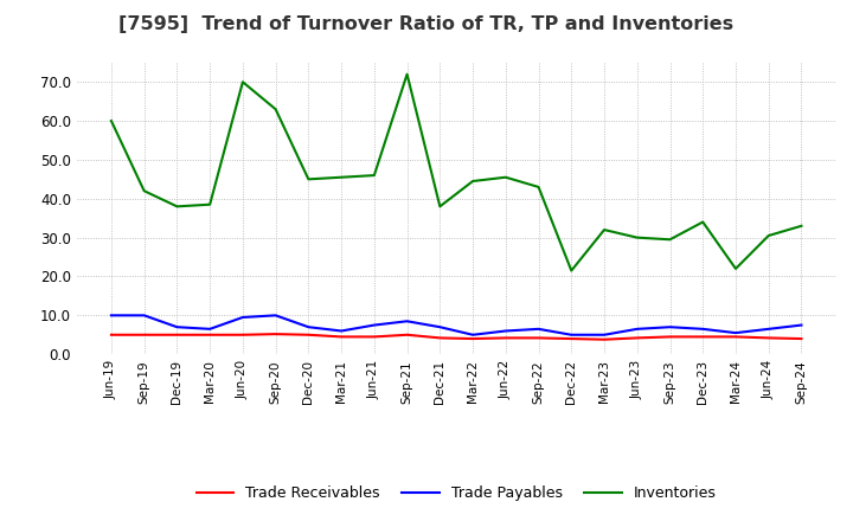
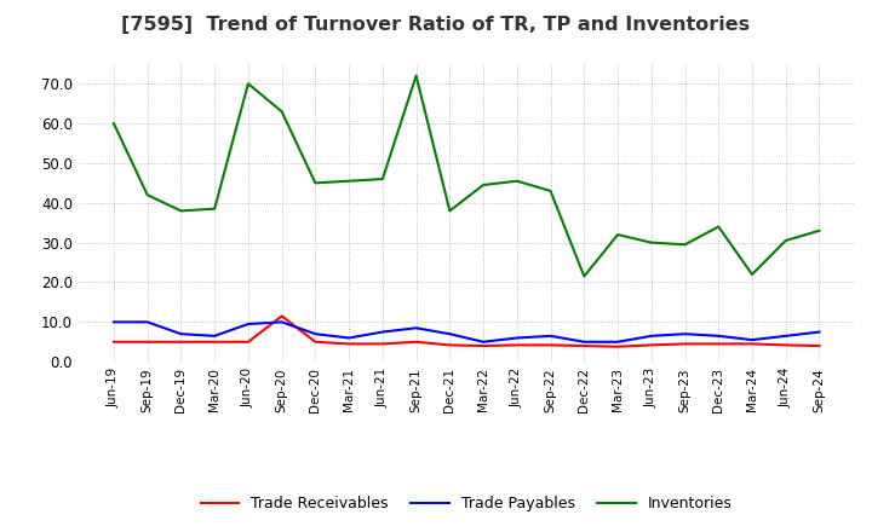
Trade Receivables/Sep-20: 5.2 -> 11.5
